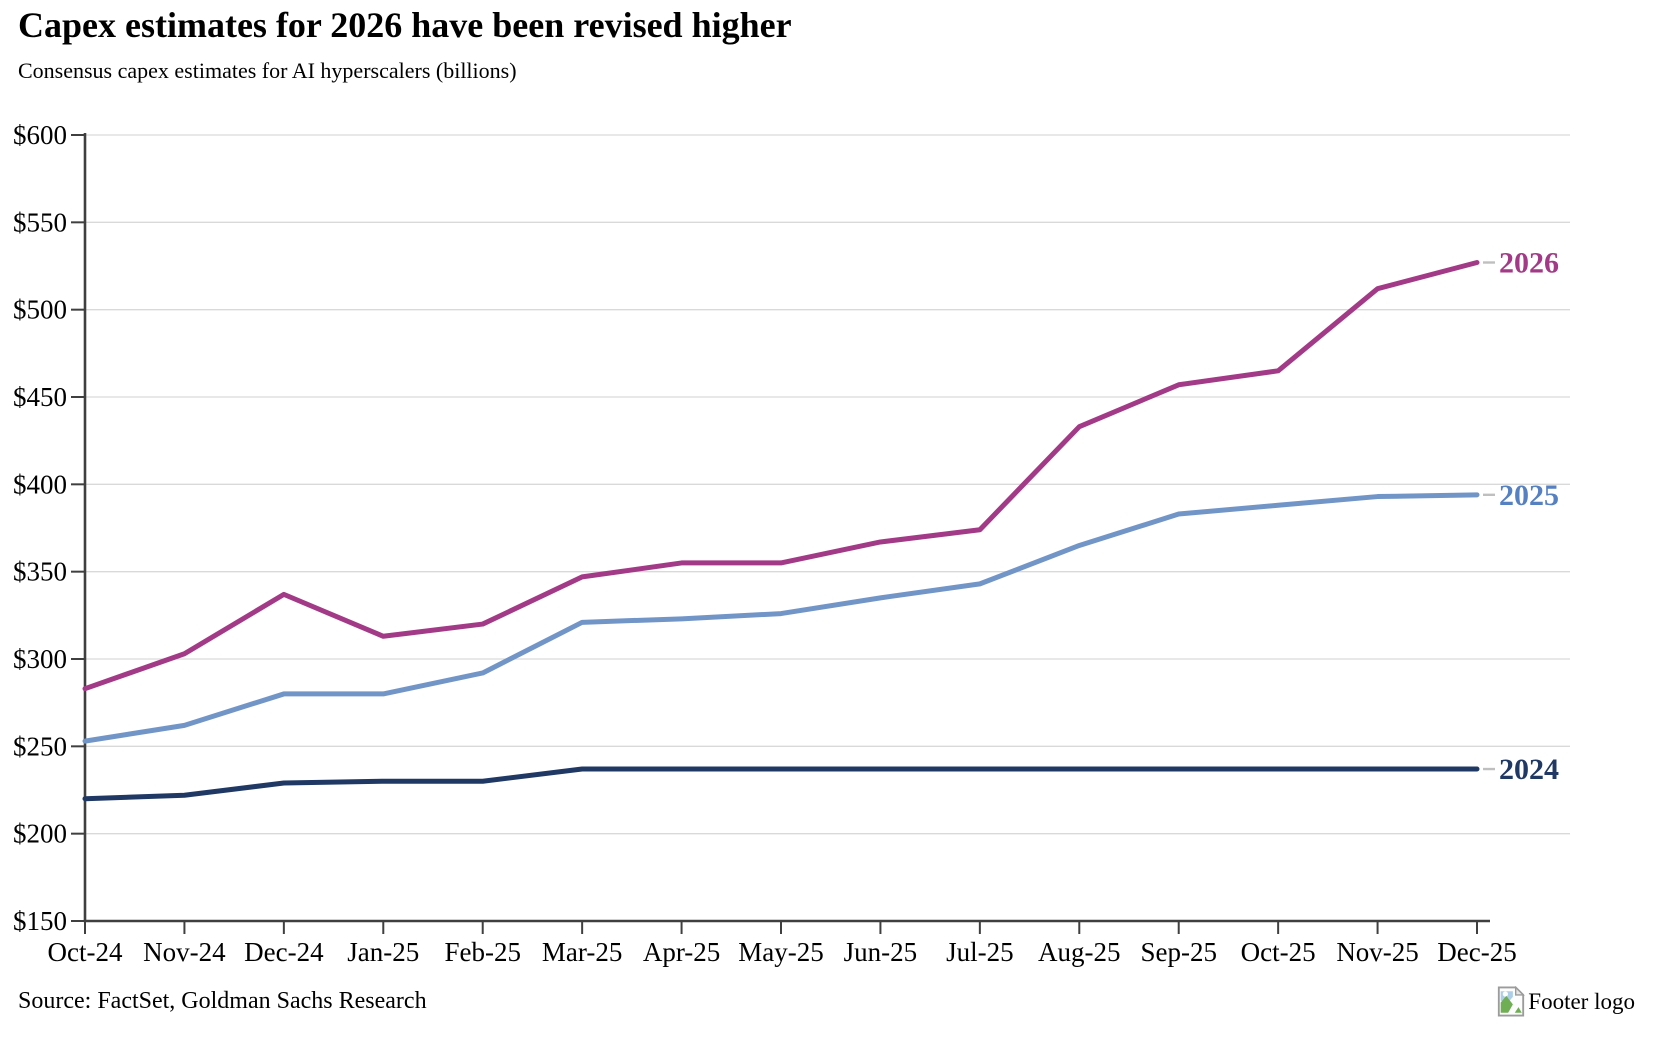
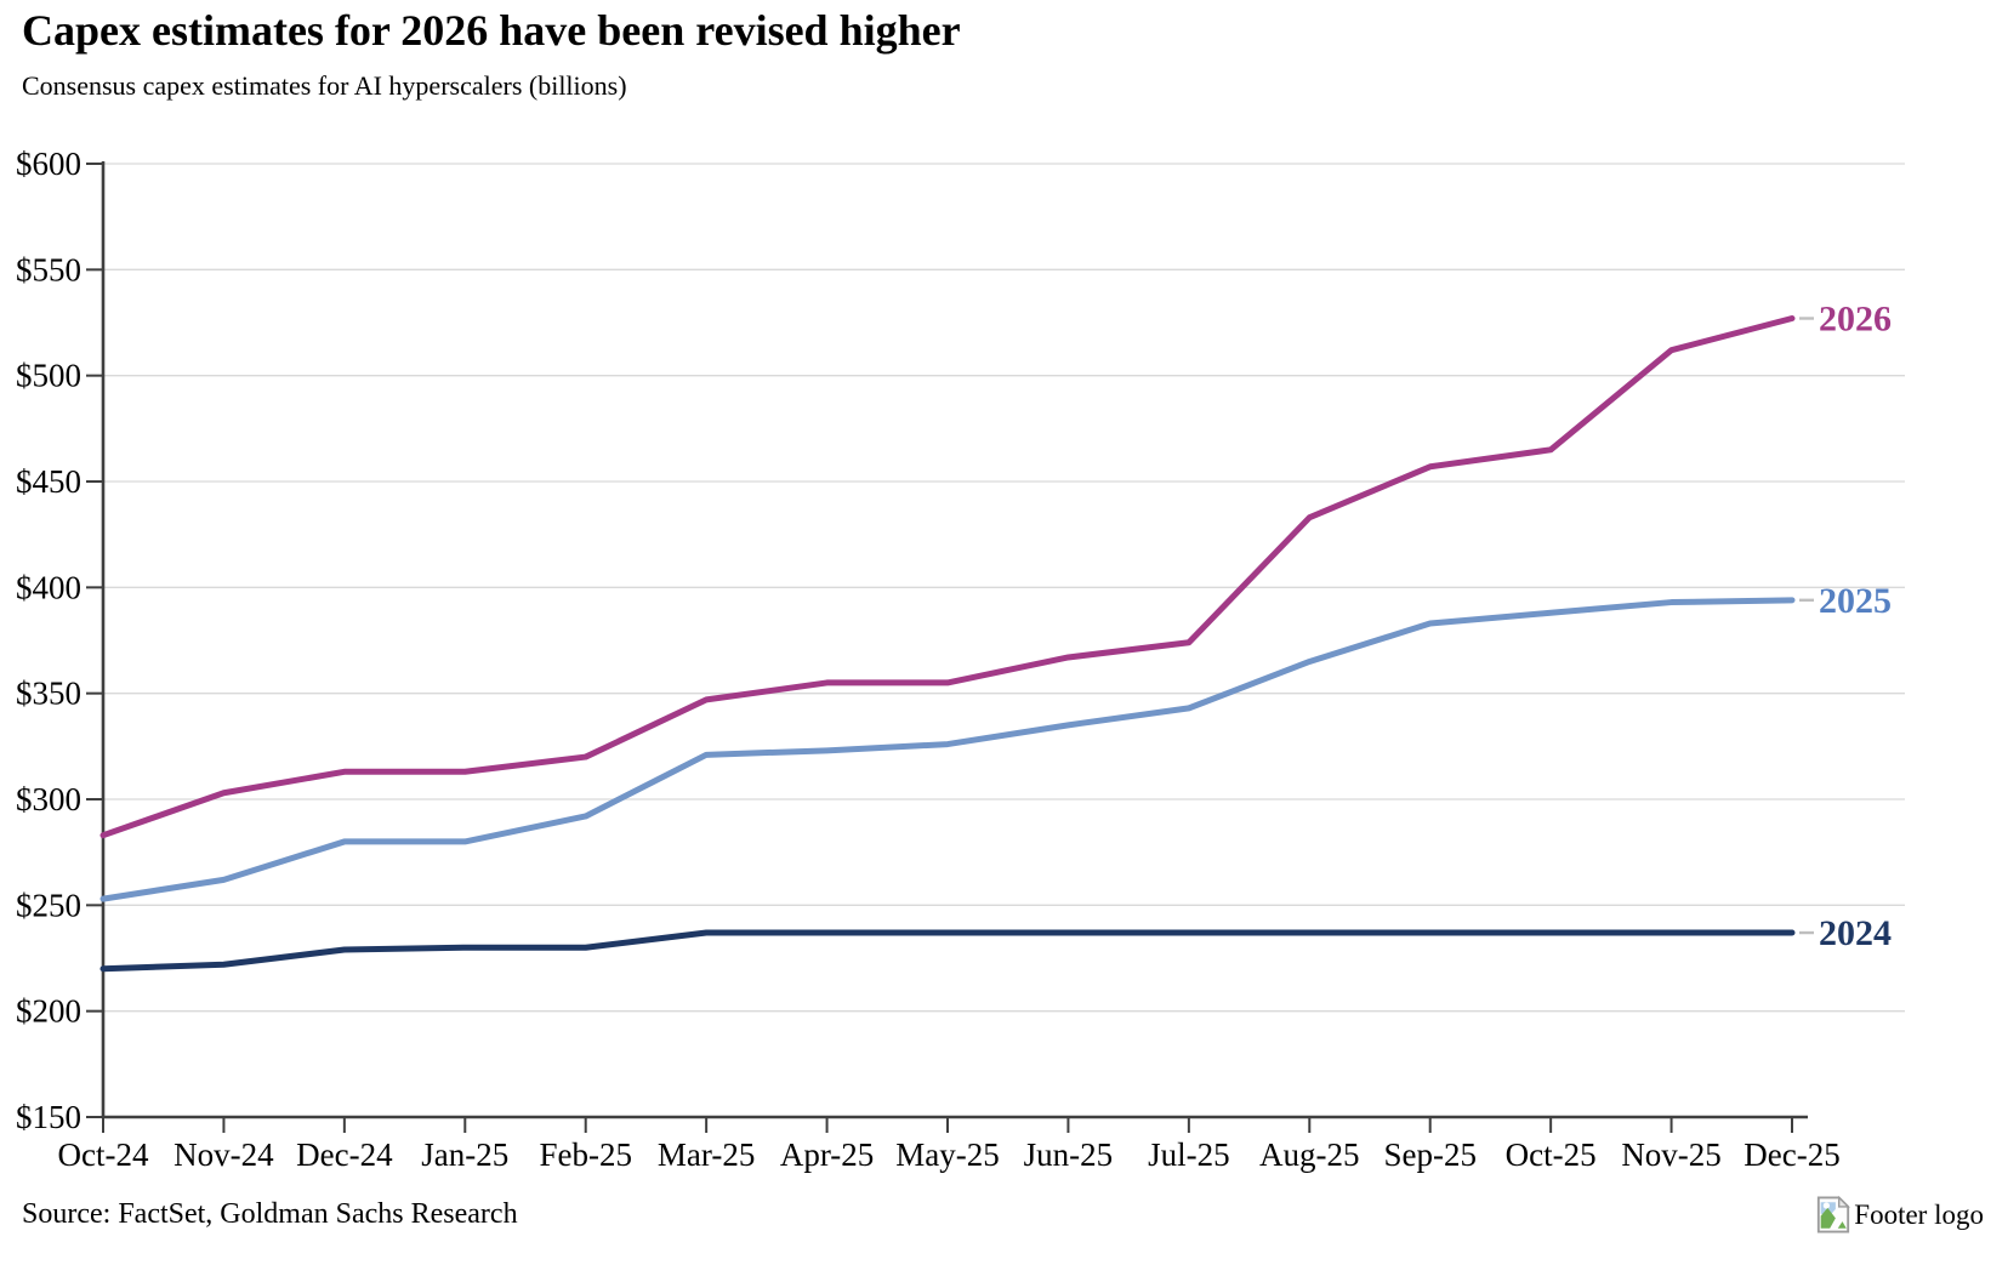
2026/Dec-24: $337 -> $313
